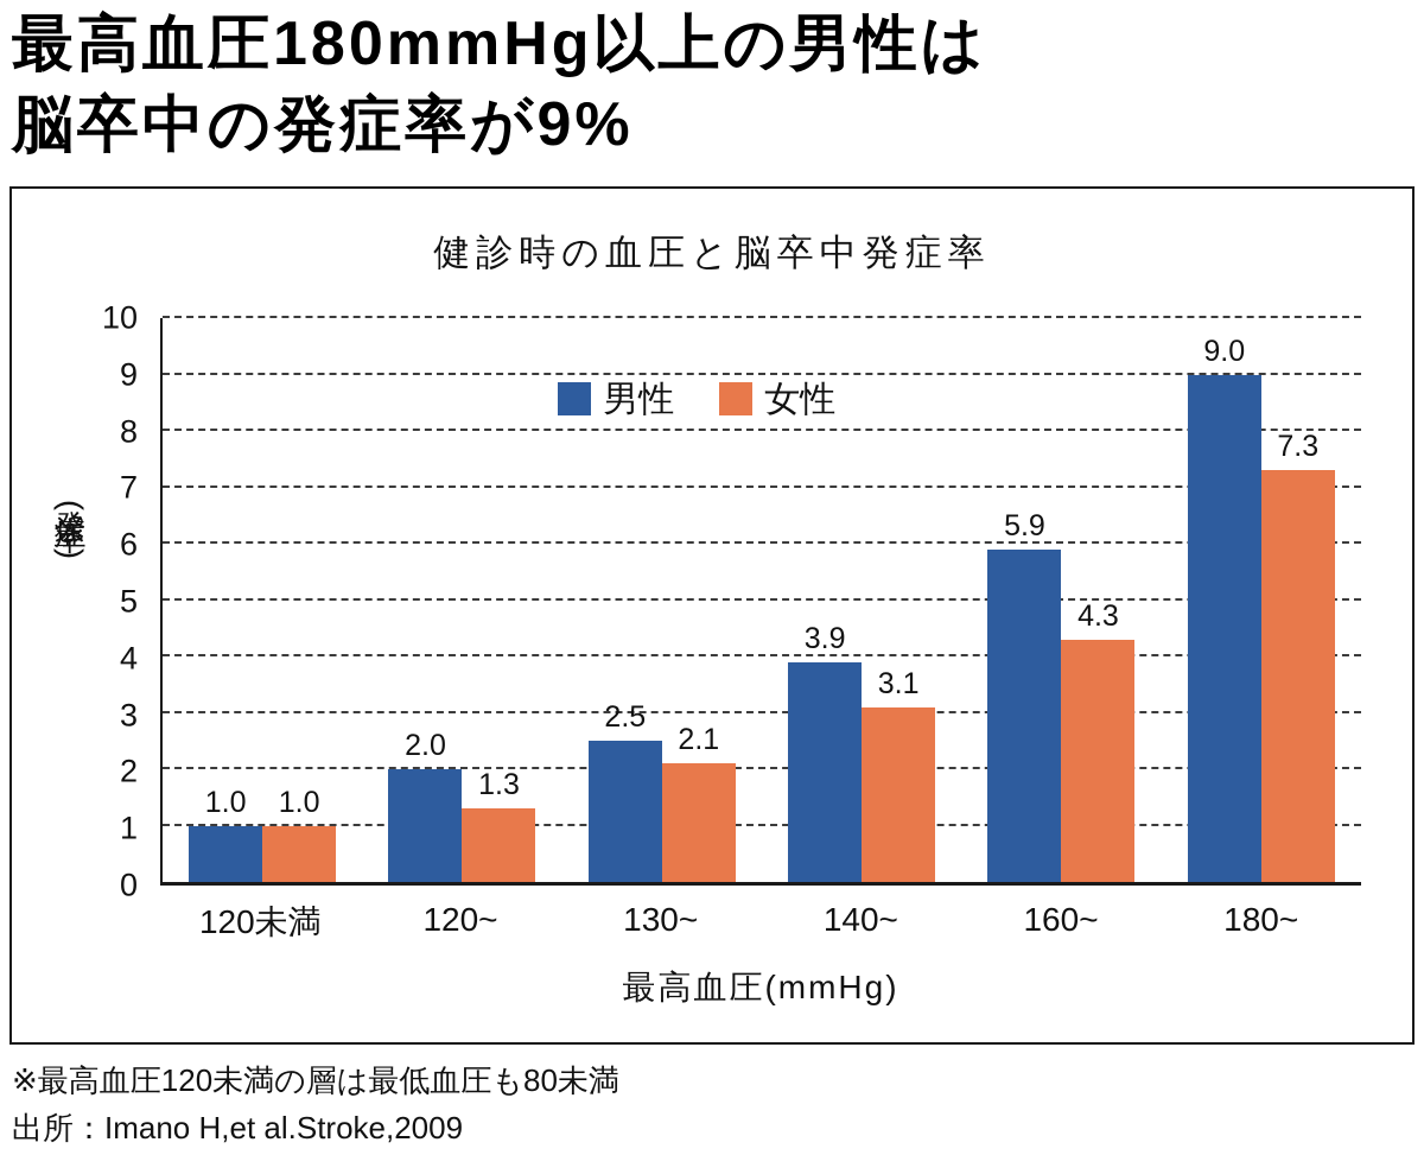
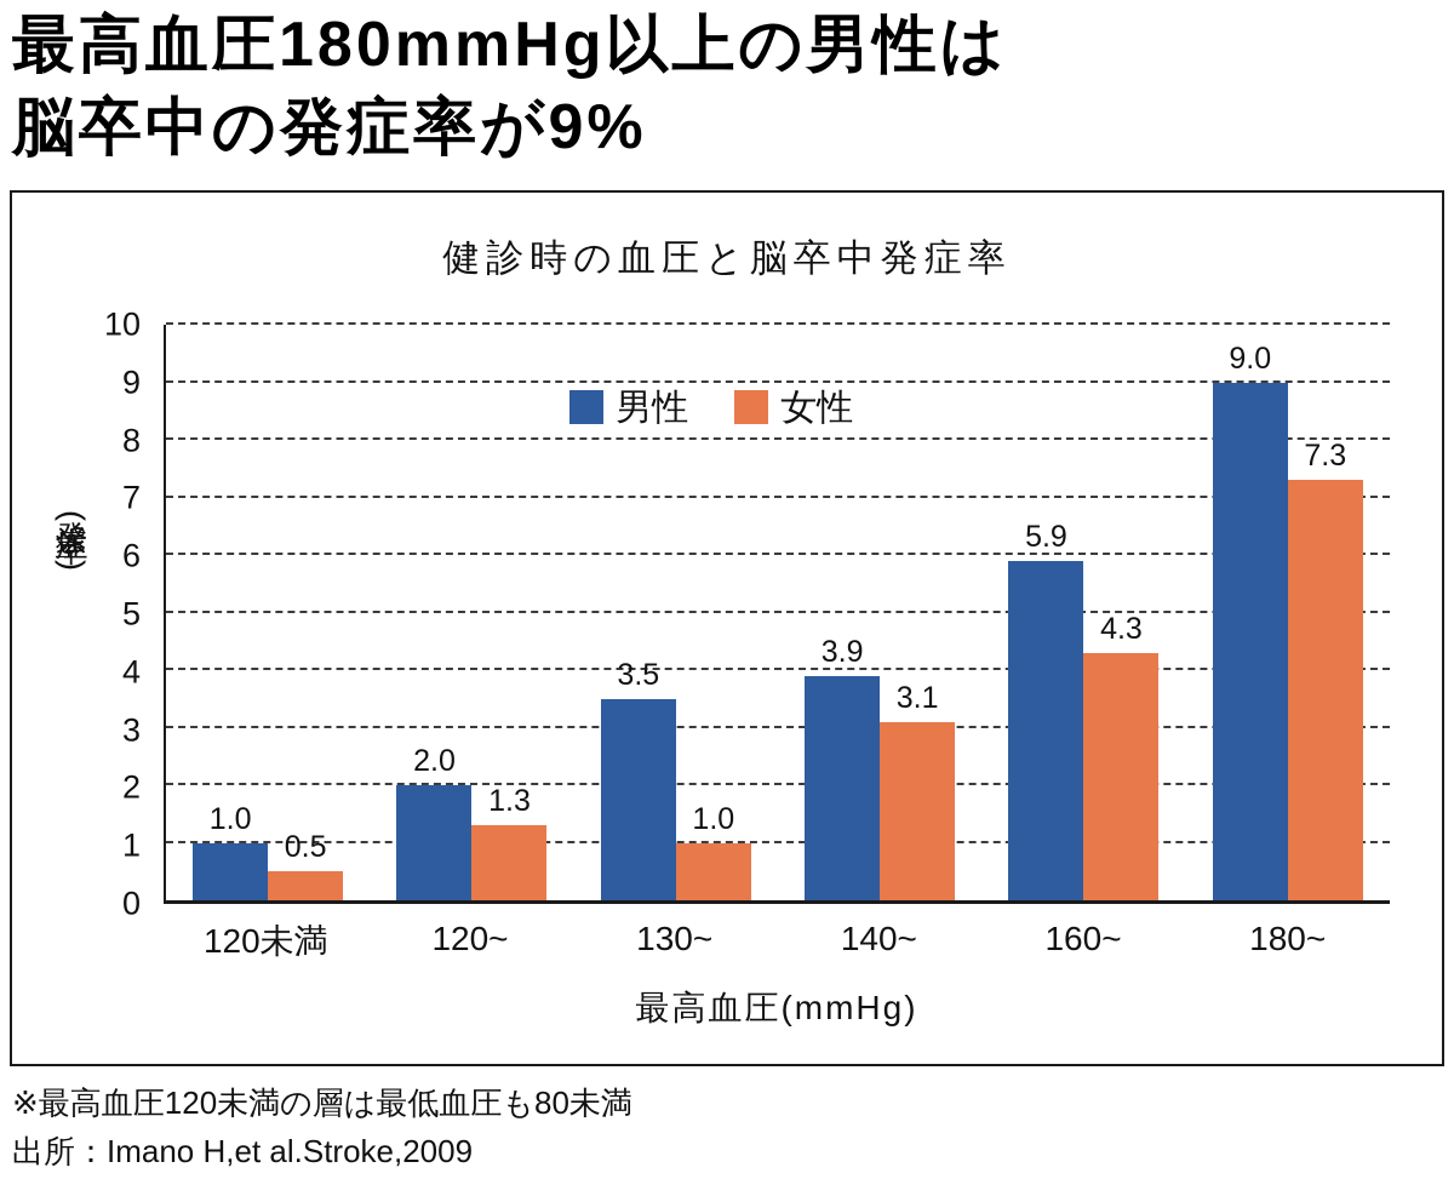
女性/120未満: 1.0 -> 0.5
男性/130~: 2.5 -> 3.5
女性/130~: 2.1 -> 1.0
